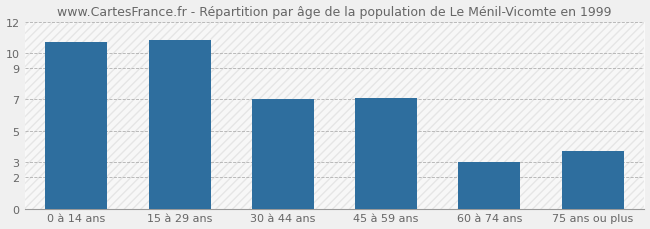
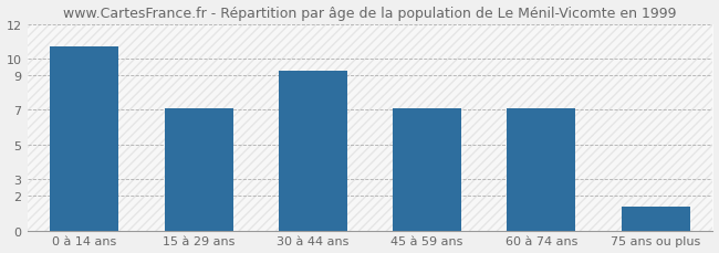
15 à 29 ans: 10.8 -> 7.1
30 à 44 ans: 7.0 -> 9.3
60 à 74 ans: 3.0 -> 7.1
75 ans ou plus: 3.7 -> 1.4
